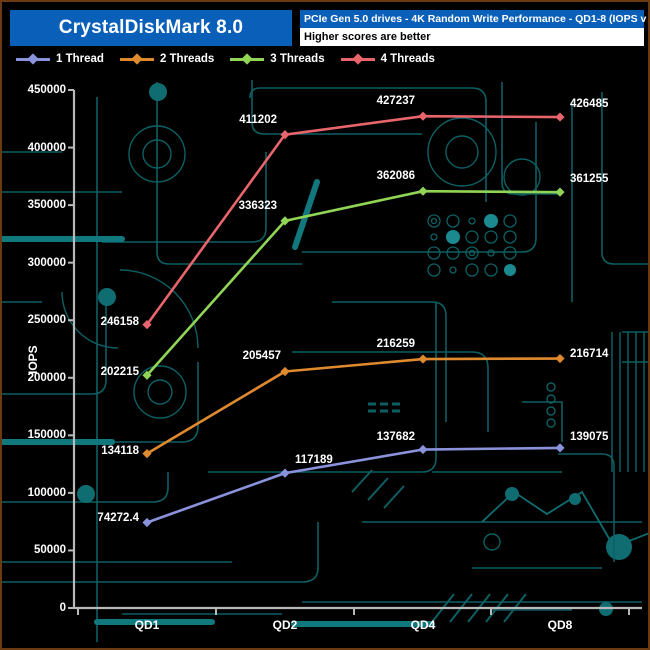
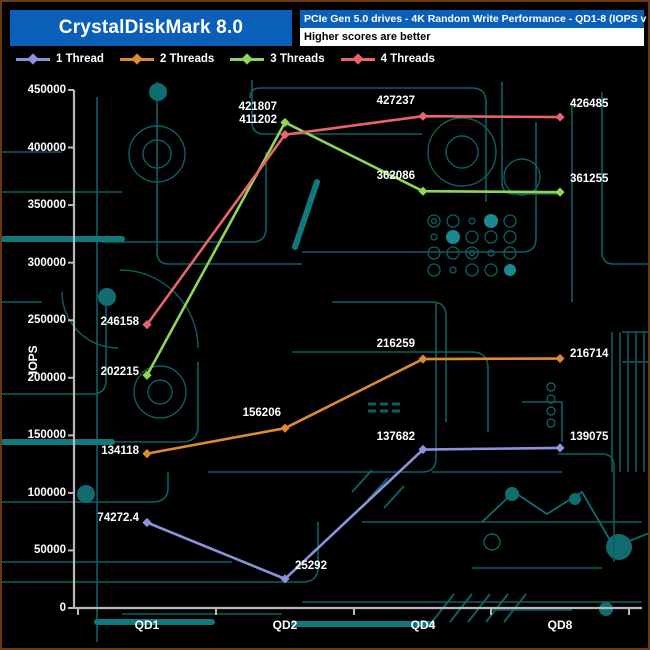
1 Thread/QD2: 117189 -> 25292
2 Threads/QD2: 205457 -> 156206
3 Threads/QD2: 336323 -> 421807
